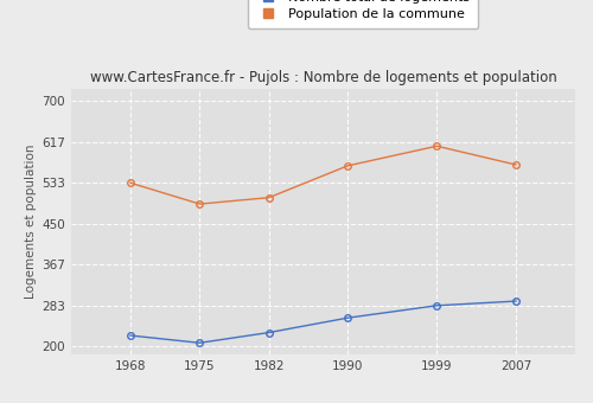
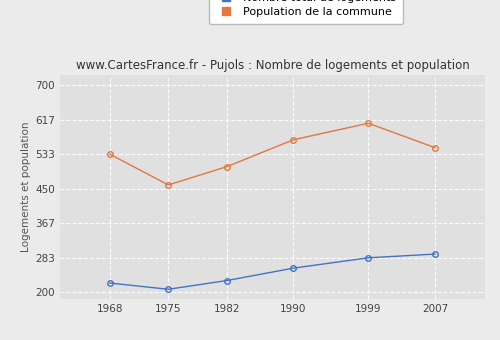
Population de la commune/1975: 490 -> 459
Population de la commune/2007: 570 -> 549
